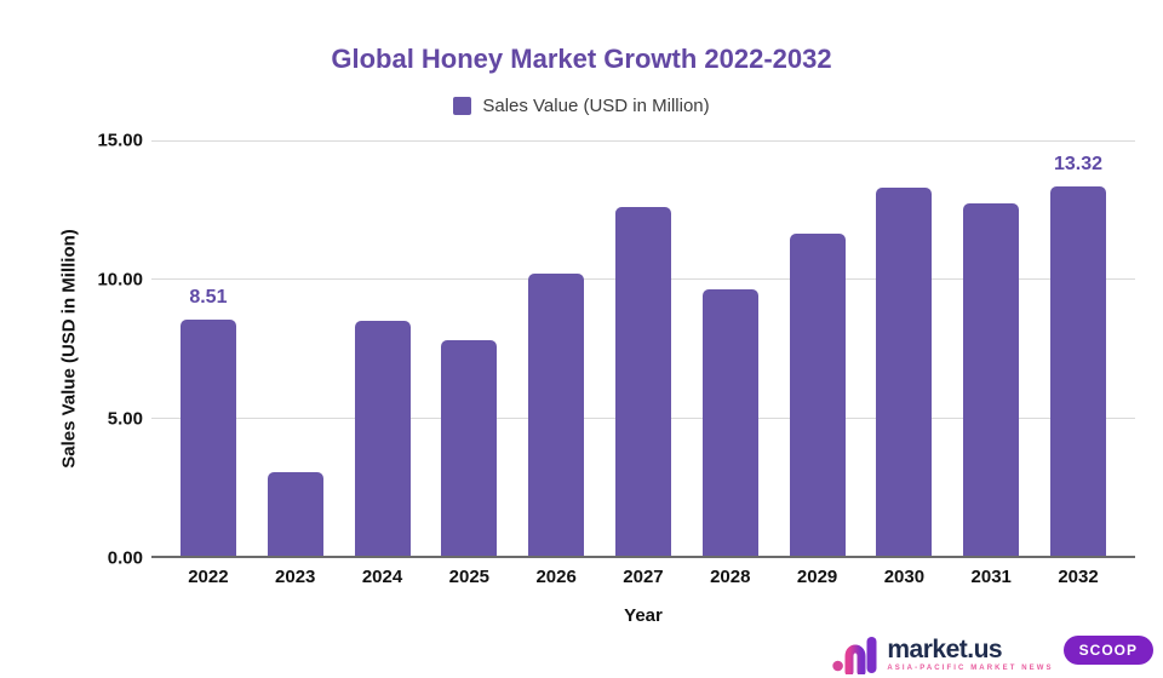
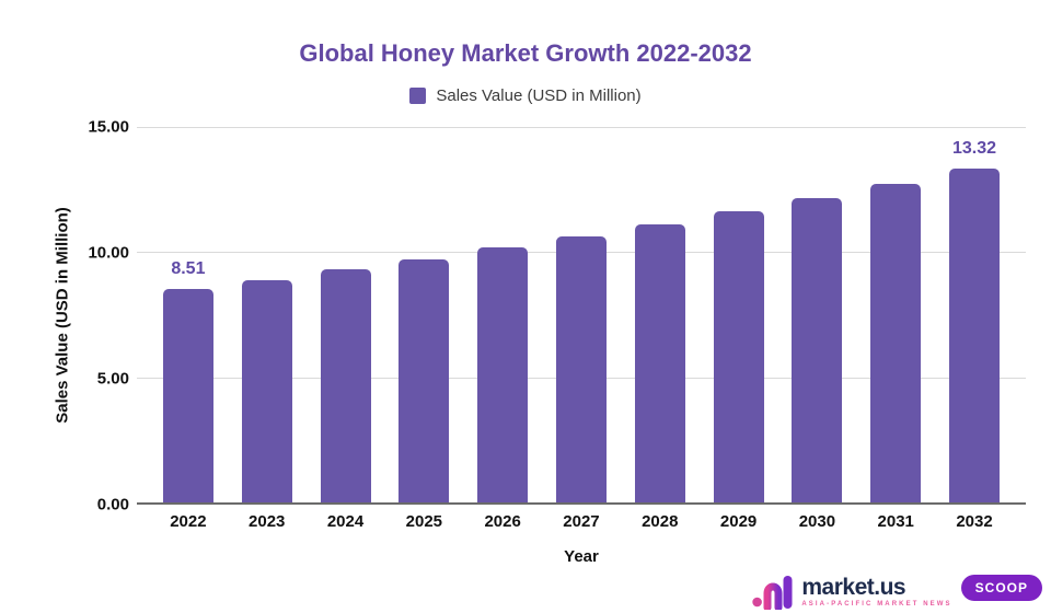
2023: 3.0 -> 8.9
2024: 8.5 -> 9.3
2025: 7.8 -> 9.7
2027: 12.6 -> 10.6
2028: 9.6 -> 11.1
2030: 13.3 -> 12.2
